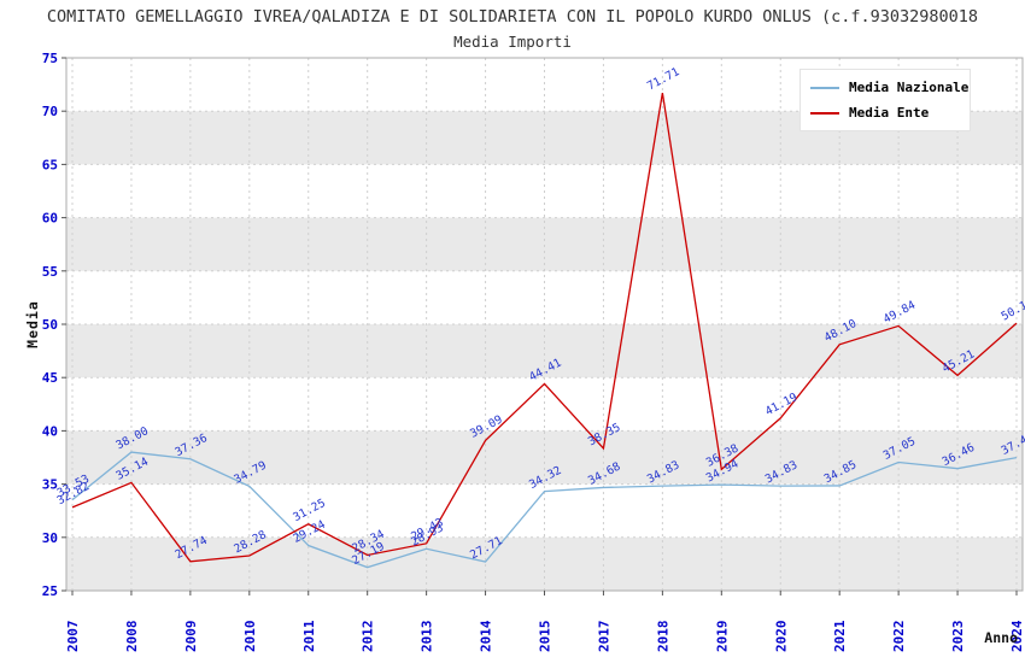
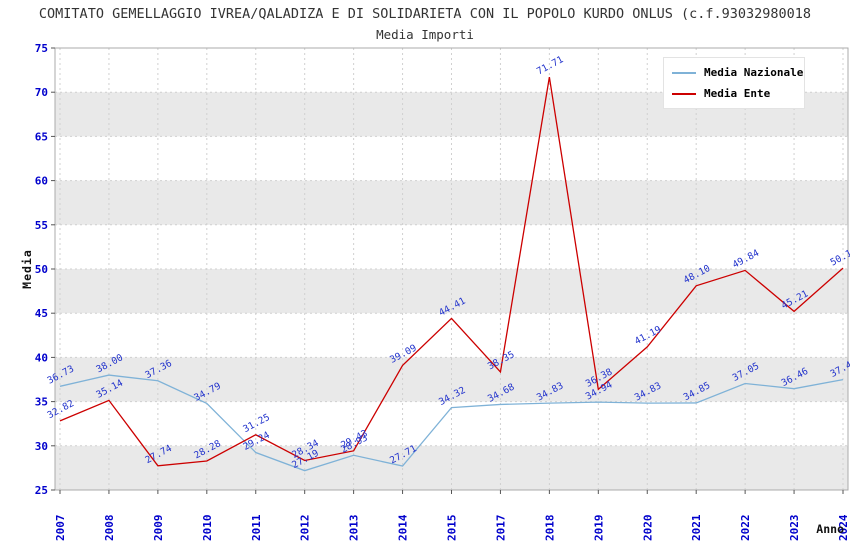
Media Nazionale/2007: 33.53 -> 36.73
